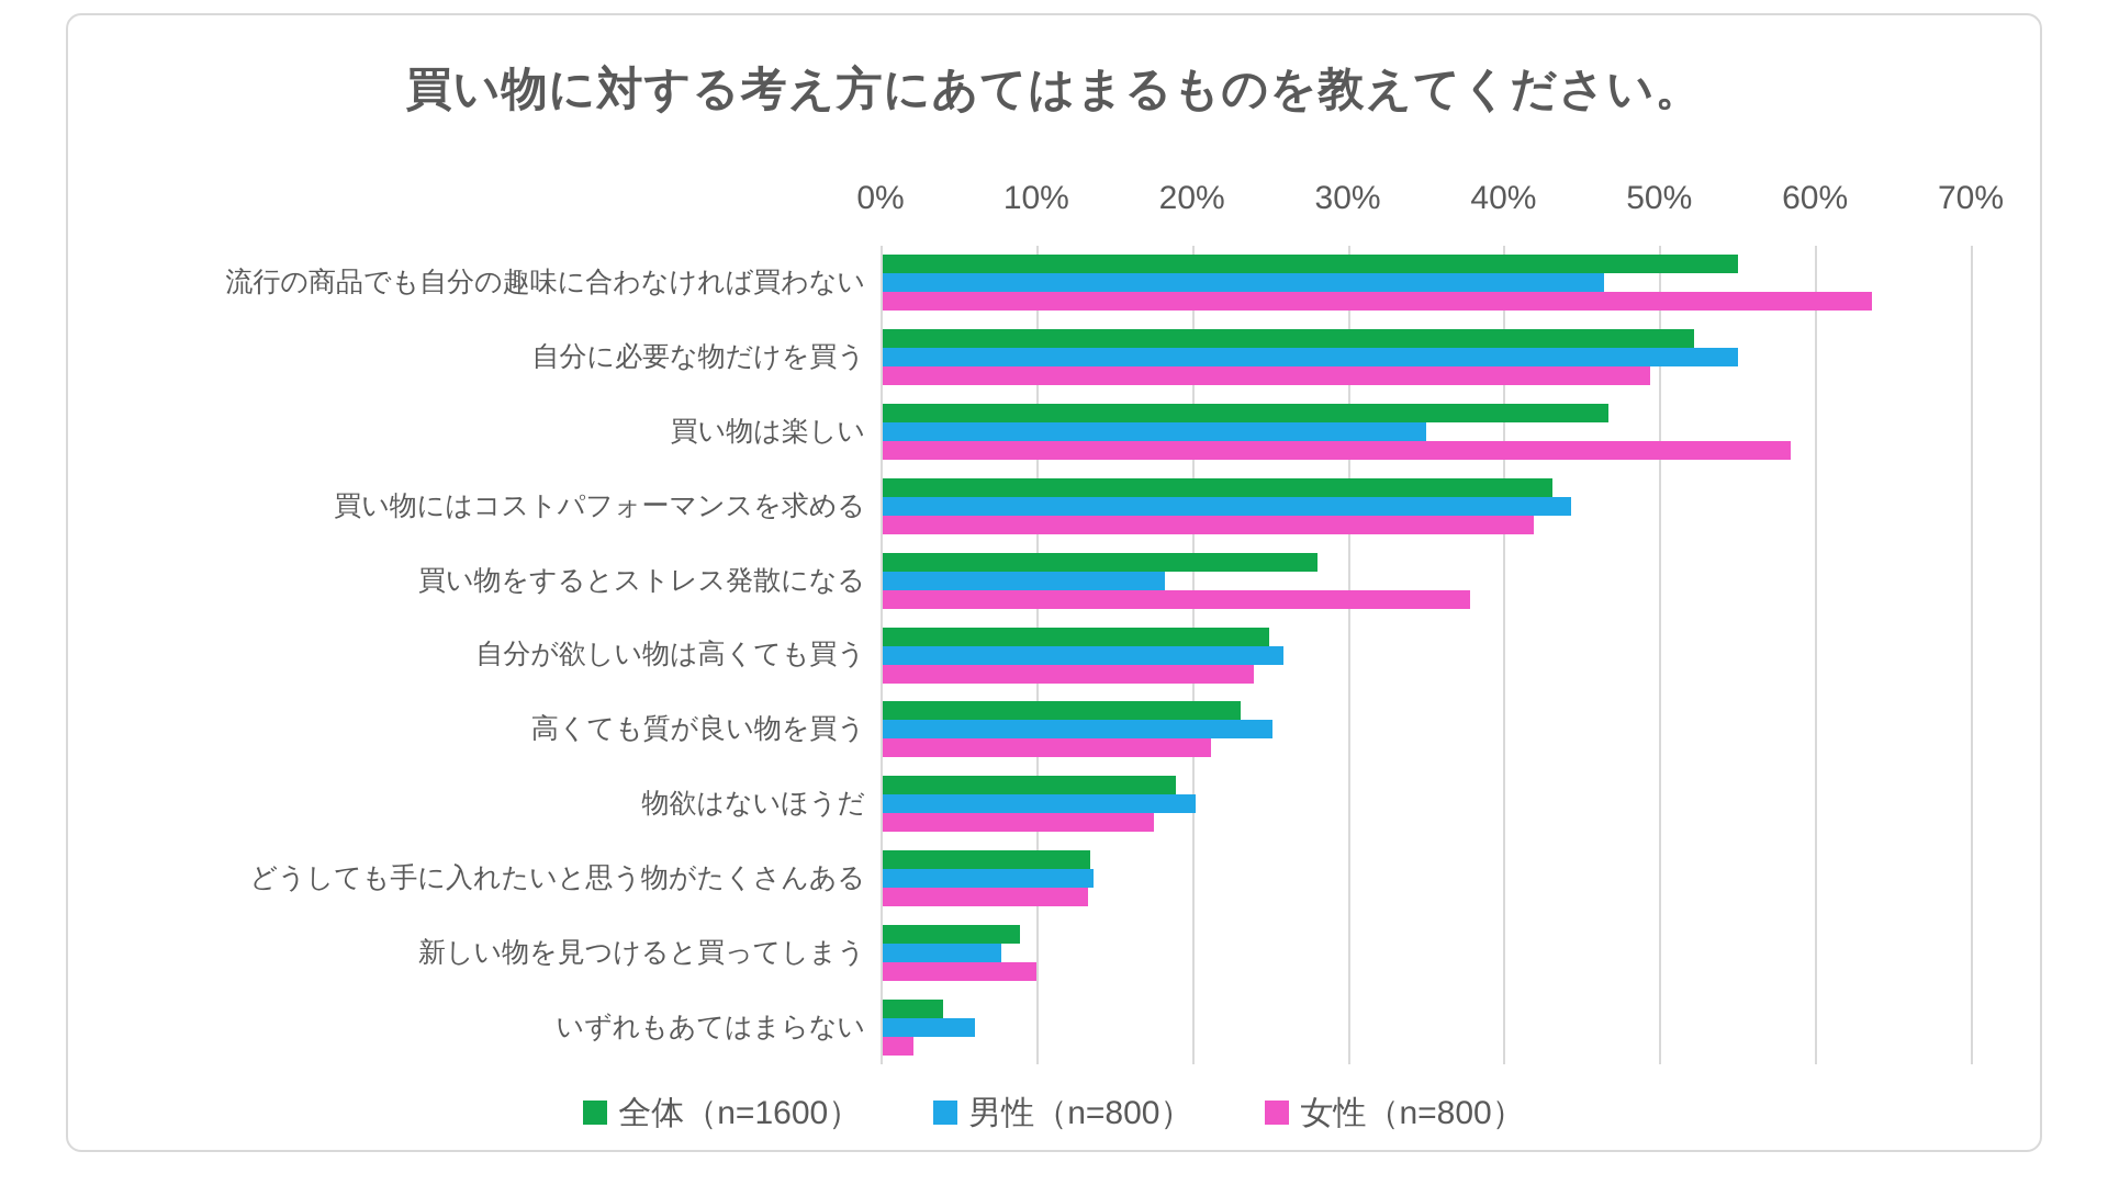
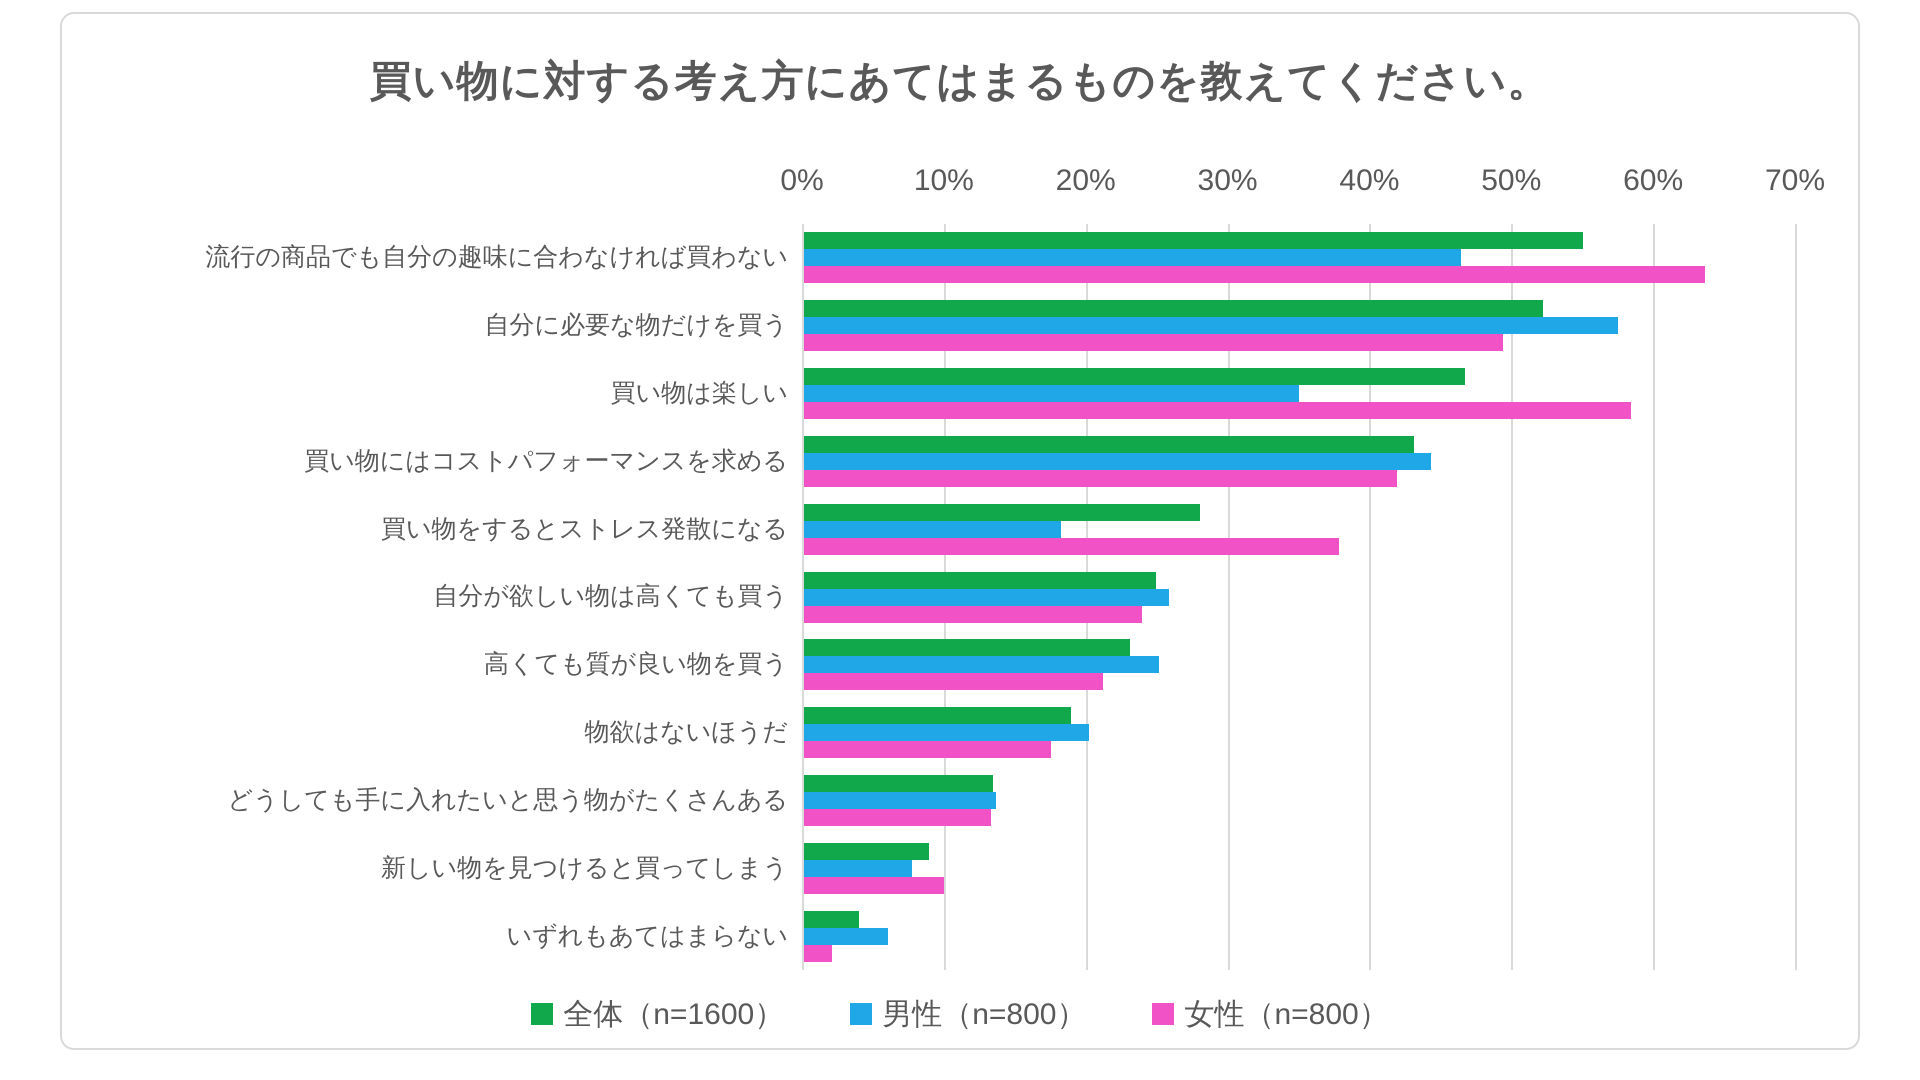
男性（n=800）/自分に必要な物だけを買う: 54.9% -> 57.4%
